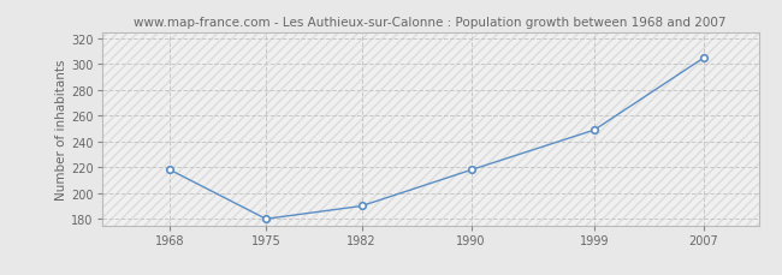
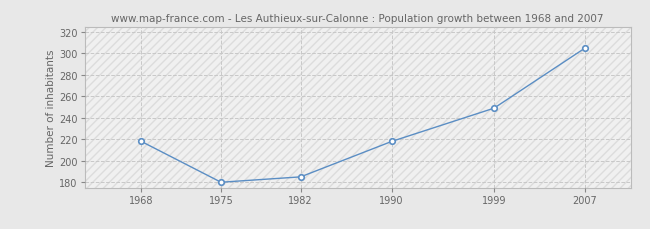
1982: 190 -> 185
